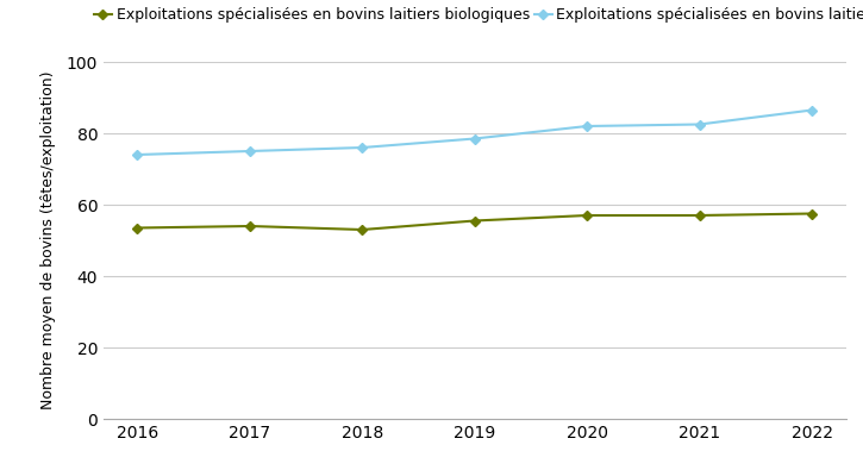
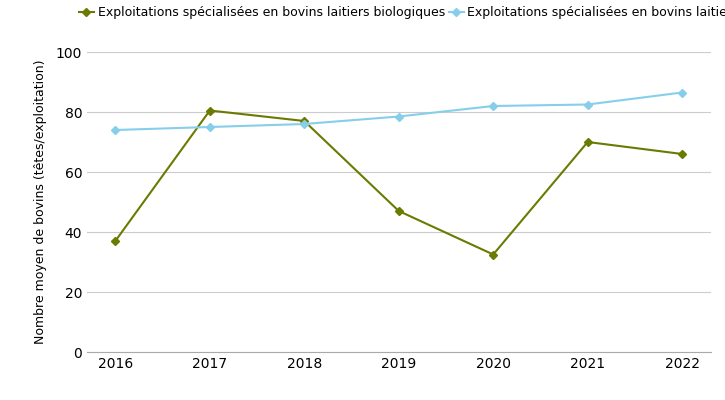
Exploitations spécialisées en bovins laitiers biologiques/2016: 53.5 -> 37.0
Exploitations spécialisées en bovins laitiers biologiques/2017: 54.0 -> 80.5
Exploitations spécialisées en bovins laitiers biologiques/2018: 53.0 -> 77.0
Exploitations spécialisées en bovins laitiers biologiques/2019: 55.5 -> 47.0
Exploitations spécialisées en bovins laitiers biologiques/2020: 57.0 -> 32.5
Exploitations spécialisées en bovins laitiers biologiques/2021: 57.0 -> 70.0
Exploitations spécialisées en bovins laitiers biologiques/2022: 57.5 -> 66.0
